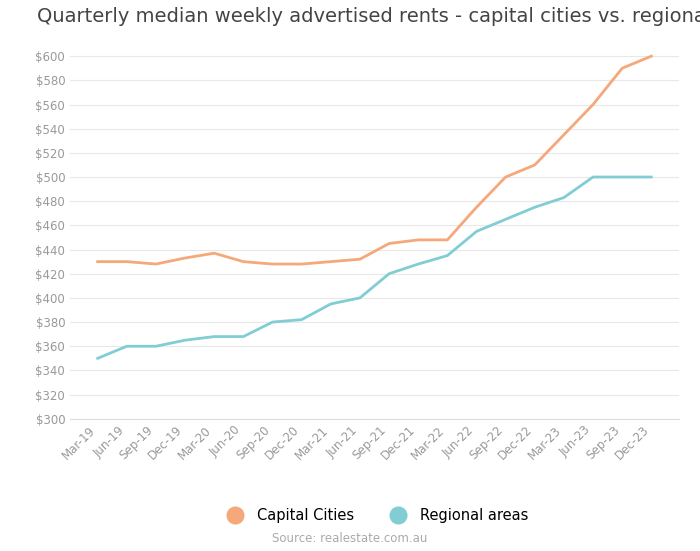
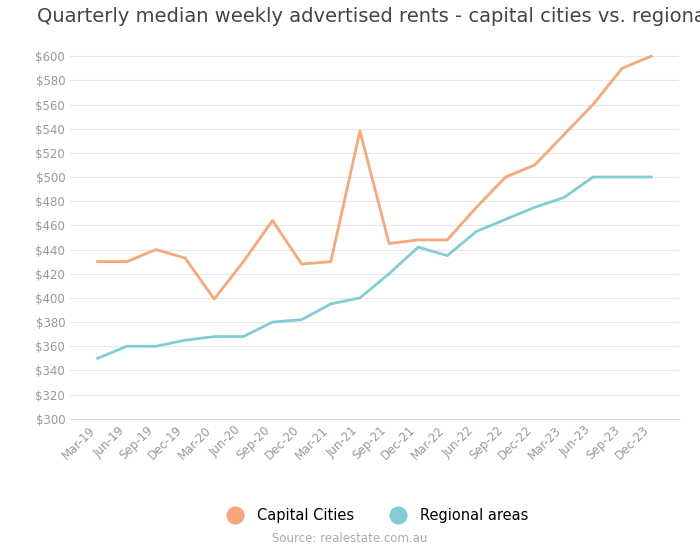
Capital Cities/Sep-19: $428 -> $440
Capital Cities/Mar-20: $437 -> $399
Capital Cities/Sep-20: $428 -> $464
Capital Cities/Jun-21: $432 -> $538
Regional areas/Dec-21: $428 -> $442
